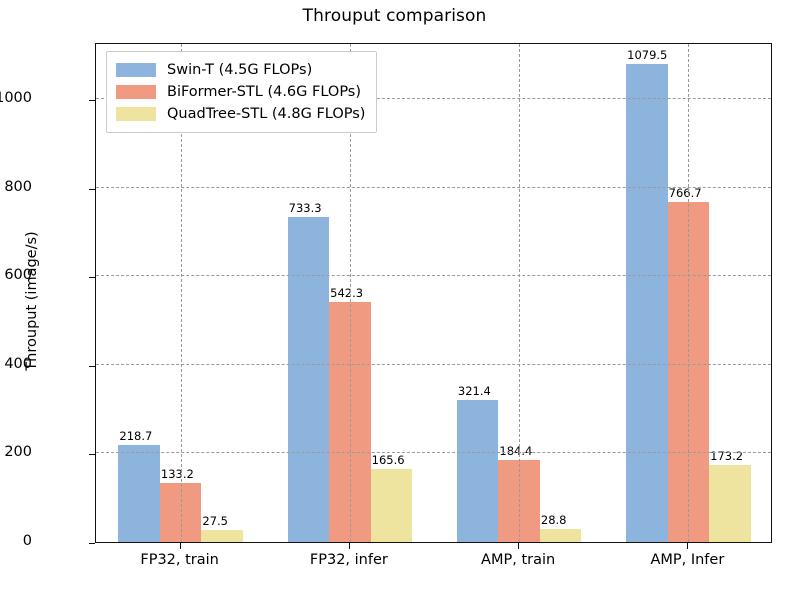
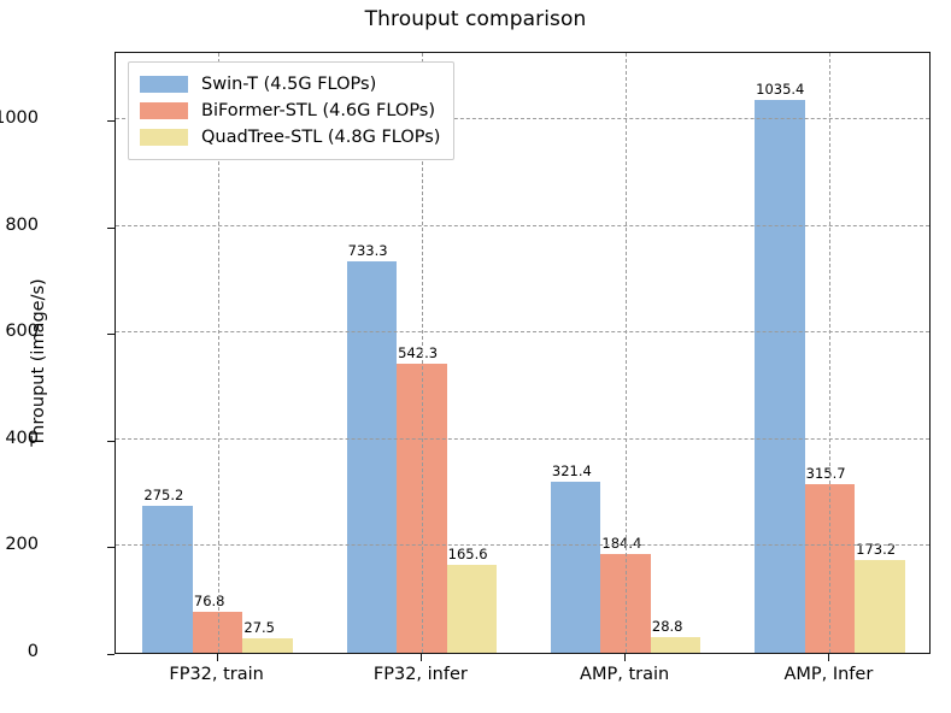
Swin-T (4.5G FLOPs)/FP32, train: 218.7 -> 275.2
BiFormer-STL (4.6G FLOPs)/FP32, train: 133.2 -> 76.8
Swin-T (4.5G FLOPs)/AMP, Infer: 1079.5 -> 1035.4
BiFormer-STL (4.6G FLOPs)/AMP, Infer: 766.7 -> 315.7
